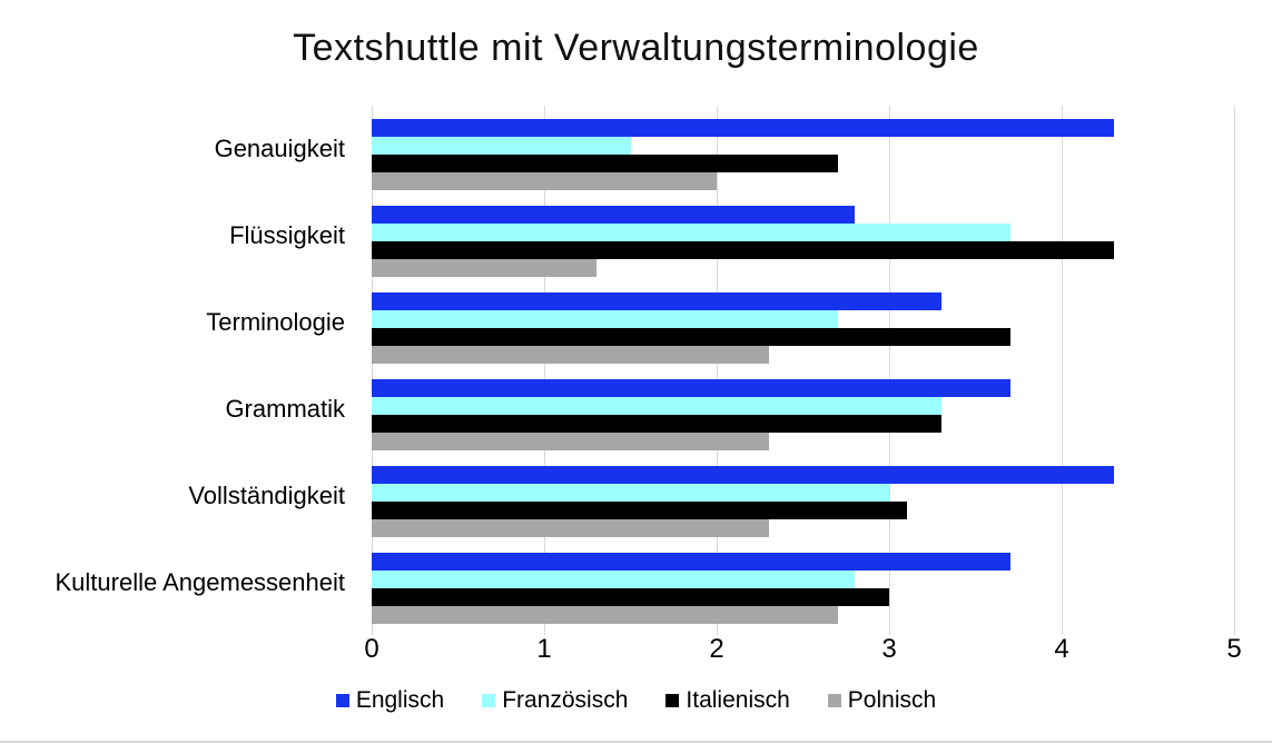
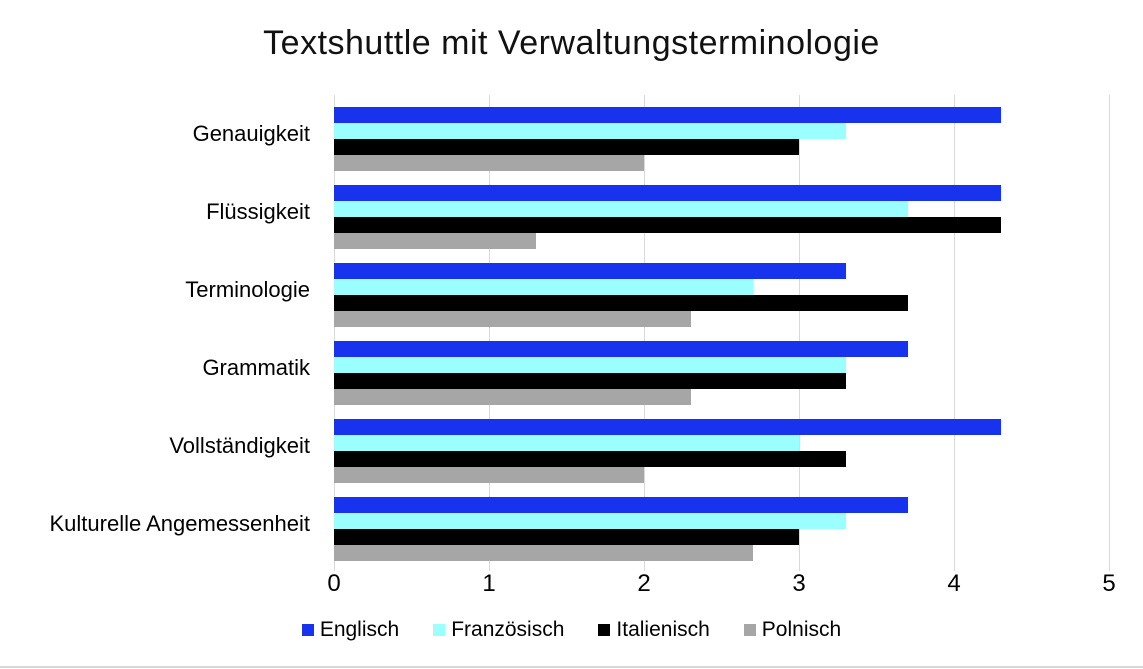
Französisch/Genauigkeit: 1.5 -> 3.3
Italienisch/Genauigkeit: 2.7 -> 3.0
Englisch/Flüssigkeit: 2.8 -> 4.3
Italienisch/Vollständigkeit: 3.1 -> 3.3
Polnisch/Vollständigkeit: 2.3 -> 2.0
Französisch/Kulturelle Angemessenheit: 2.8 -> 3.3
